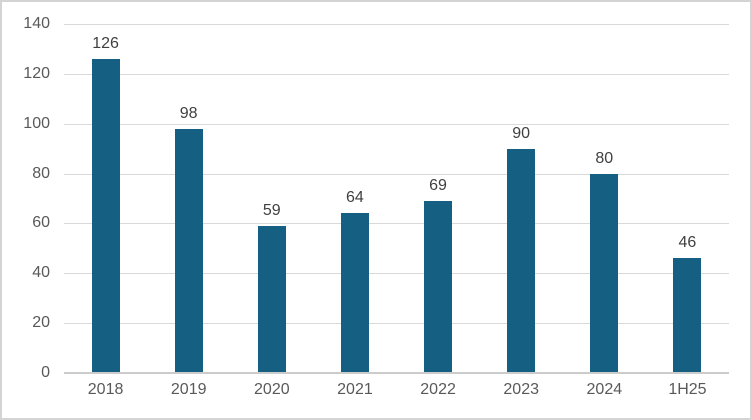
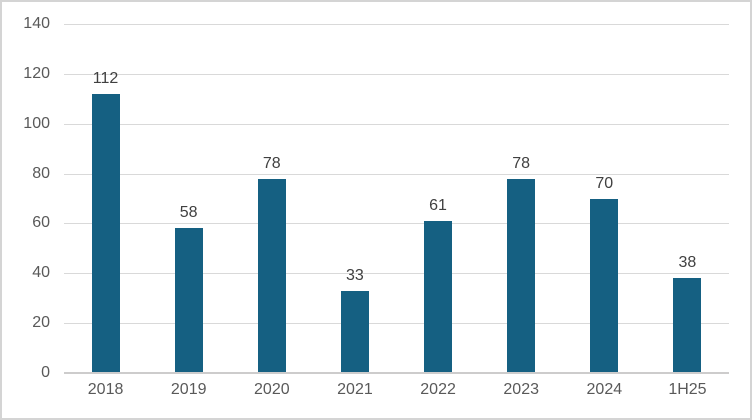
2018: 126 -> 112
2019: 98 -> 58
2020: 59 -> 78
2021: 64 -> 33
2022: 69 -> 61
2023: 90 -> 78
2024: 80 -> 70
1H25: 46 -> 38
